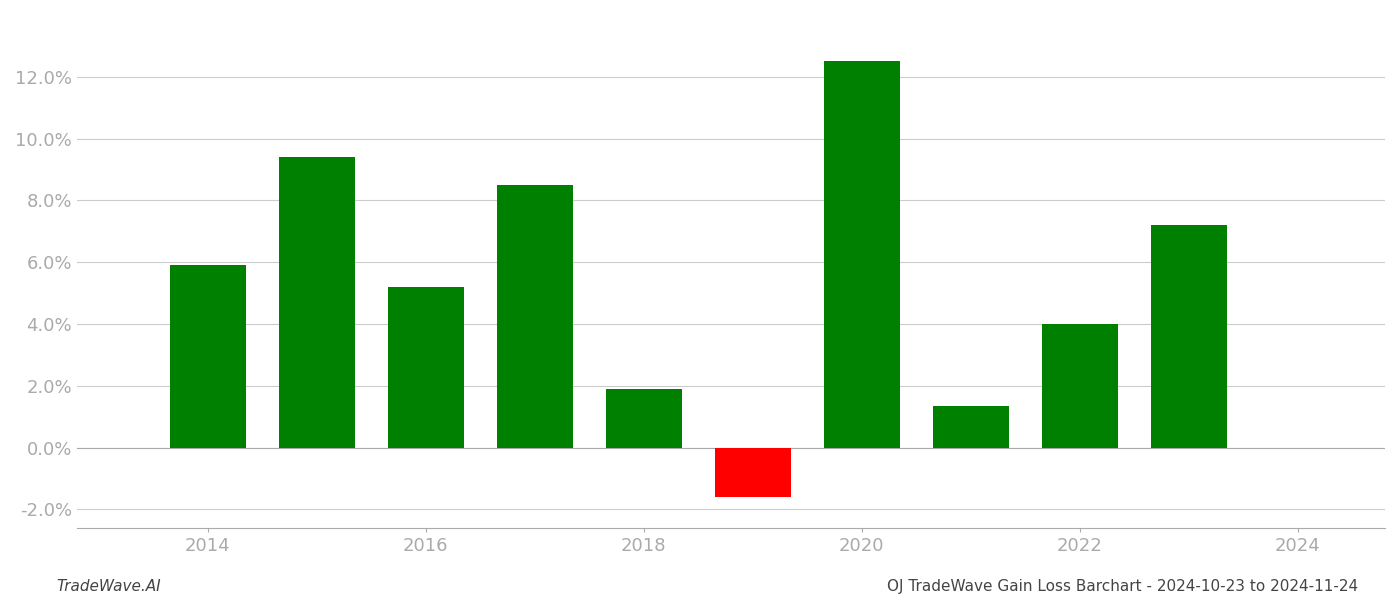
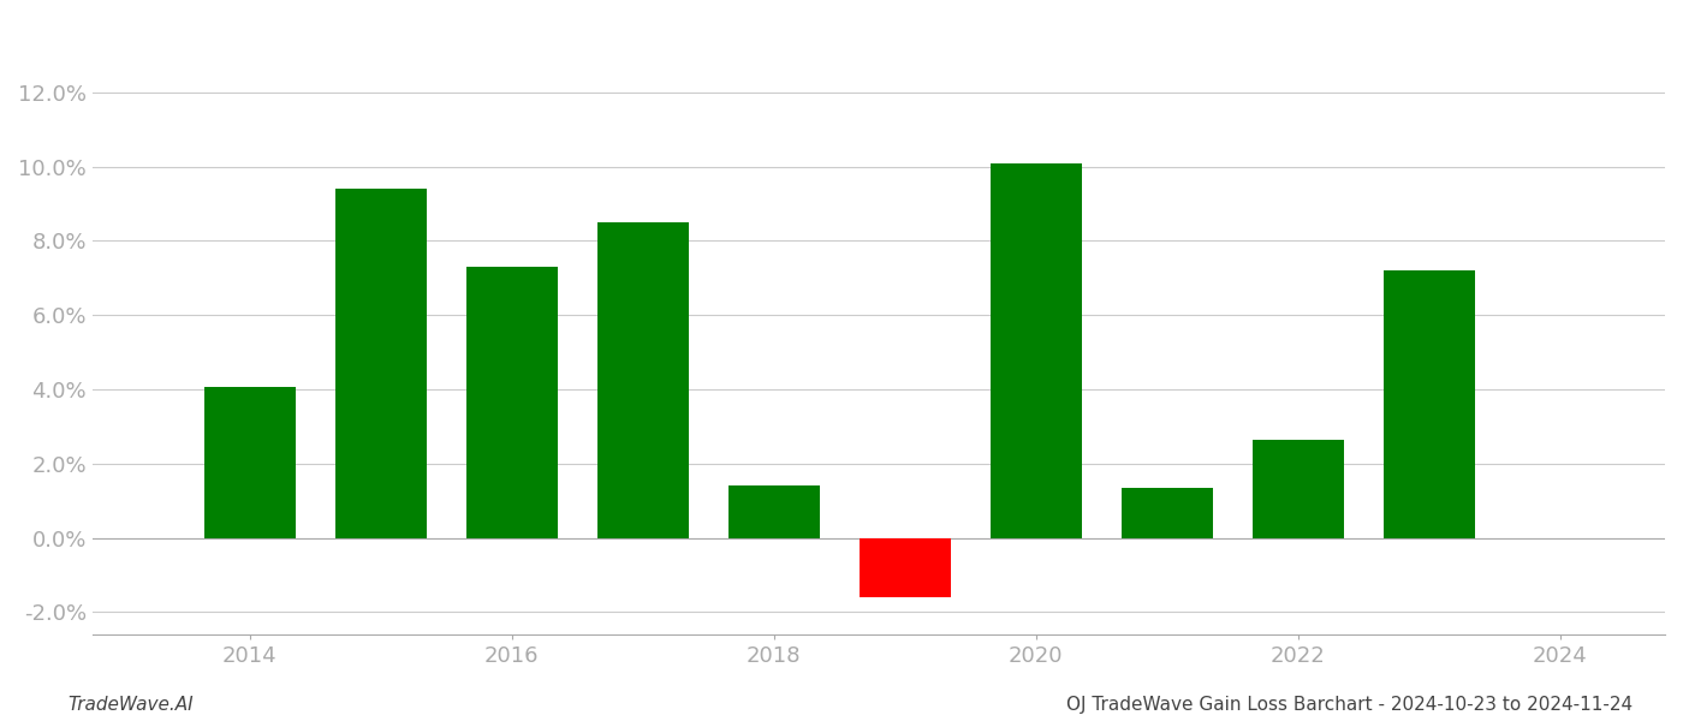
2014: 5.90% -> 4.05%
2016: 5.20% -> 7.30%
2018: 1.90% -> 1.40%
2020: 12.50% -> 10.10%
2022: 4.00% -> 2.65%
